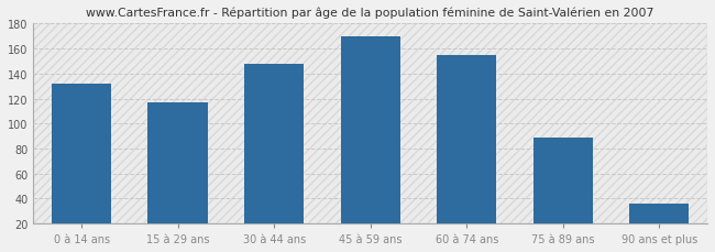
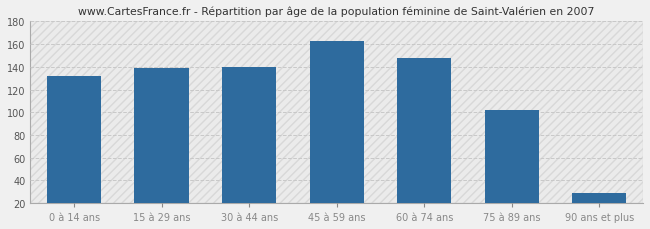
15 à 29 ans: 117 -> 139
30 à 44 ans: 148 -> 140
45 à 59 ans: 170 -> 163
60 à 74 ans: 155 -> 148
75 à 89 ans: 89 -> 102
90 ans et plus: 36 -> 29
